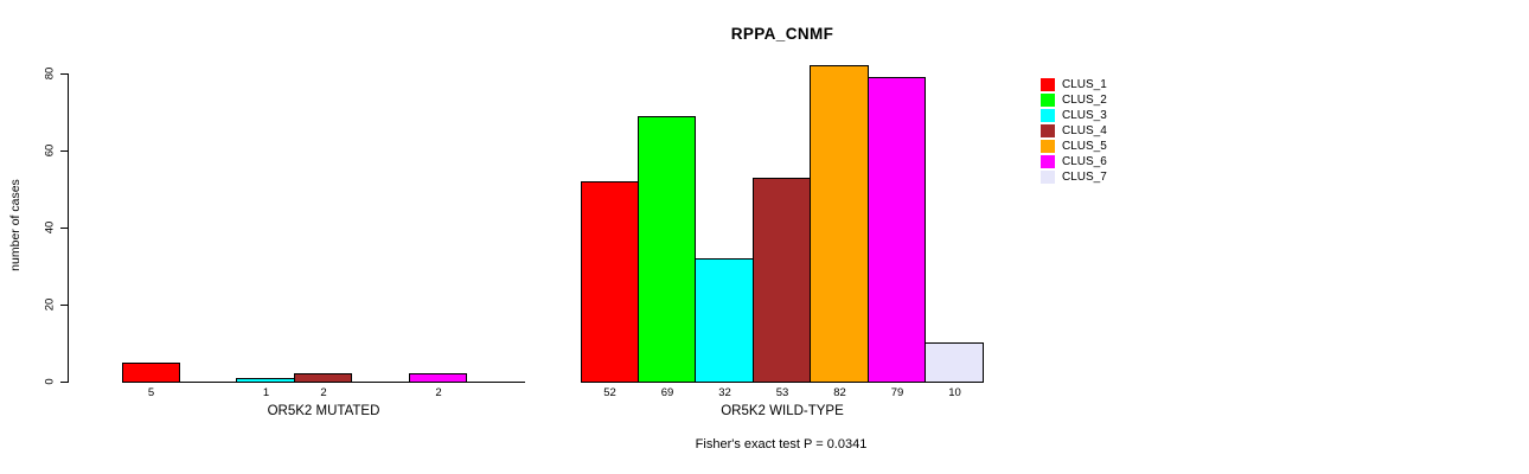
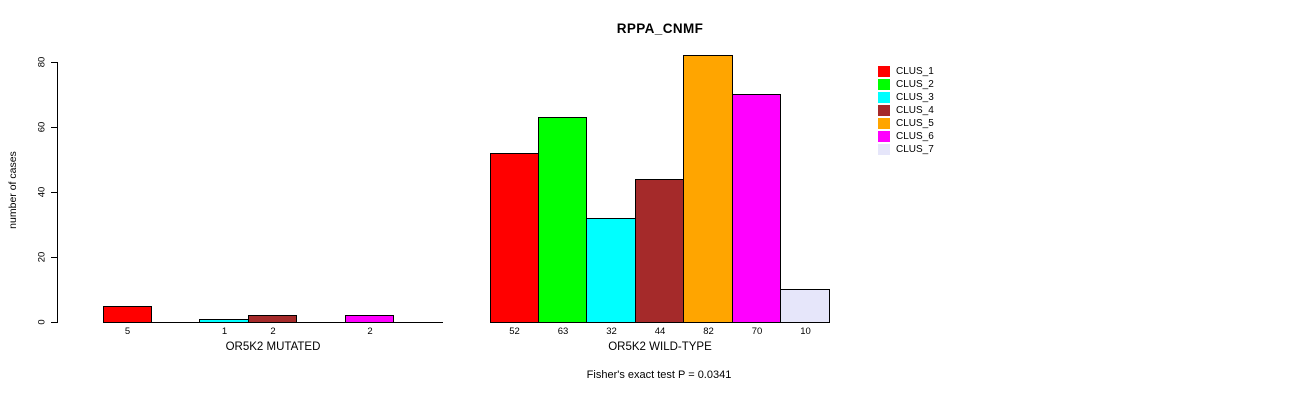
CLUS_2/OR5K2 WILD-TYPE: 69 -> 63
CLUS_4/OR5K2 WILD-TYPE: 53 -> 44
CLUS_6/OR5K2 WILD-TYPE: 79 -> 70
